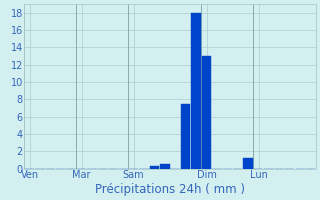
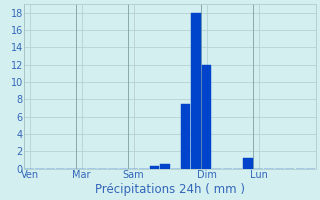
Dim: 13.0 -> 12.0
